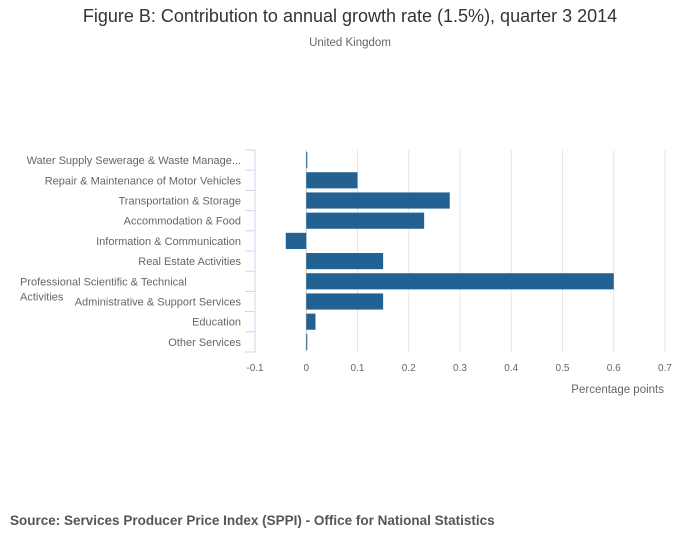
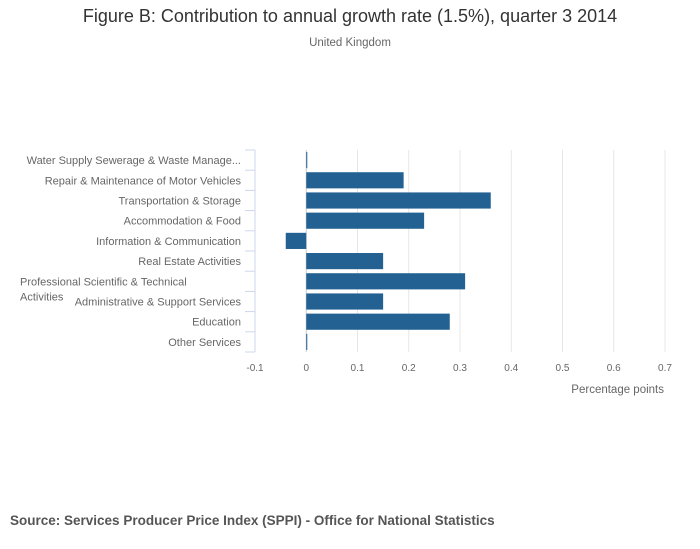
Repair & Maintenance of Motor Vehicles: 0.10 -> 0.19
Transportation & Storage: 0.28 -> 0.36
Professional Scientific & Technical Activities: 0.60 -> 0.31
Education: 0.02 -> 0.28
